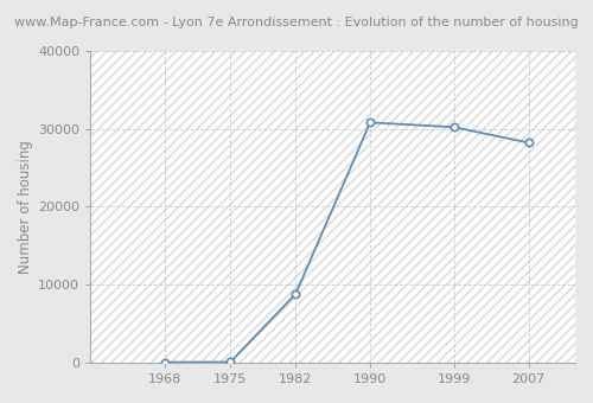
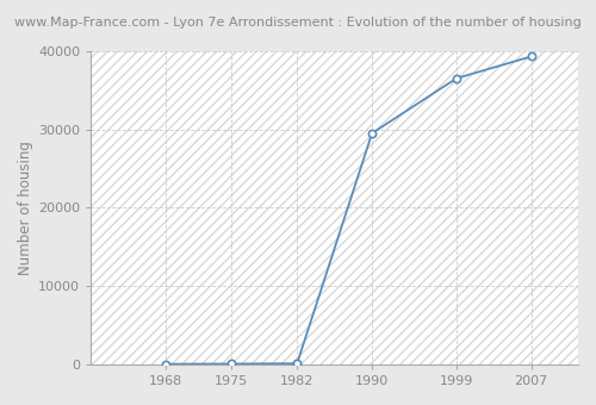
1982: 8800 -> 100
1990: 30800 -> 29500
1999: 30200 -> 36500
2007: 28200 -> 39300
